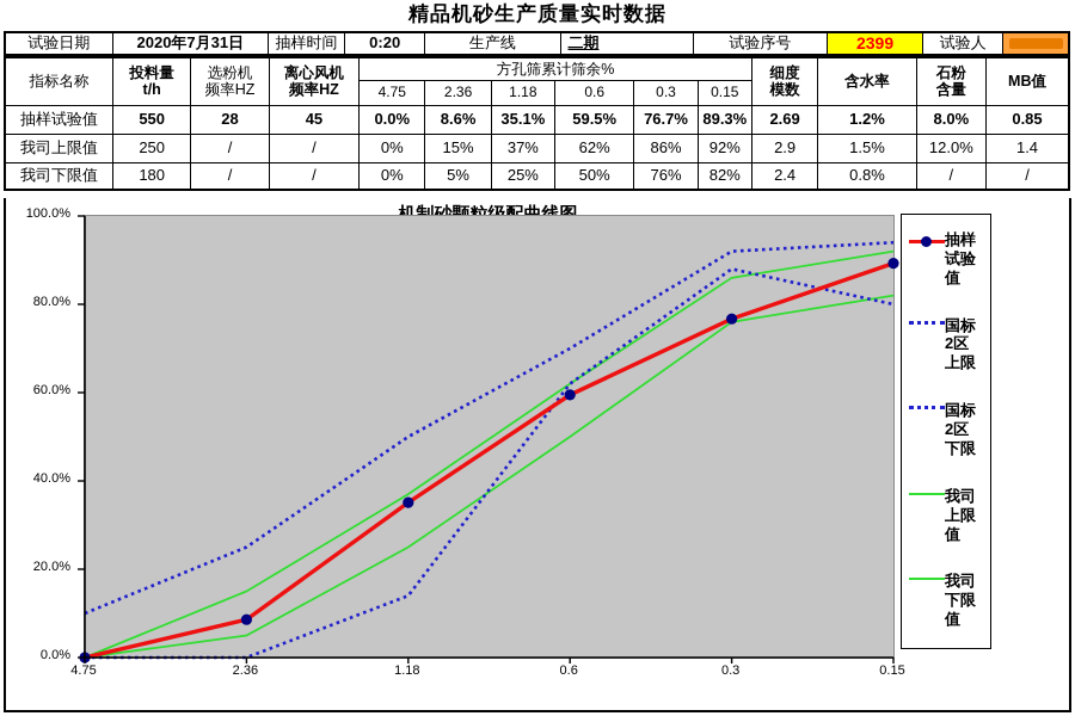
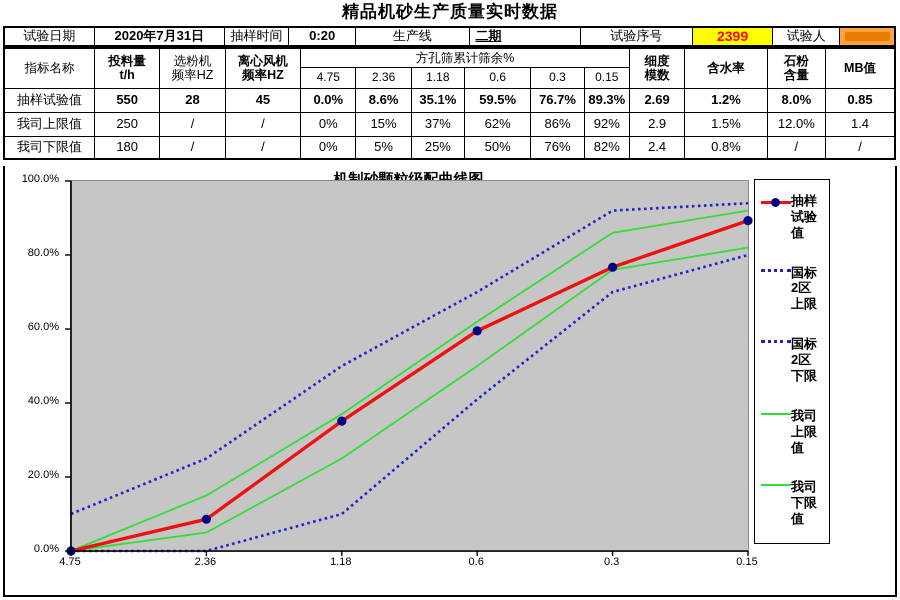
国标2区下限/1.18: 14% -> 10%
国标2区下限/0.6: 62% -> 41%
国标2区下限/0.3: 88% -> 70%
